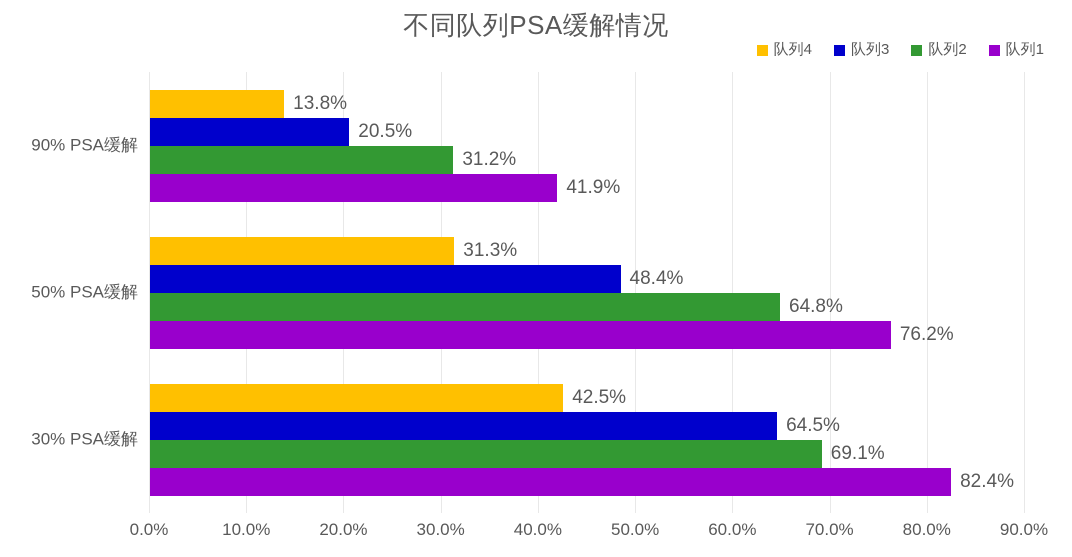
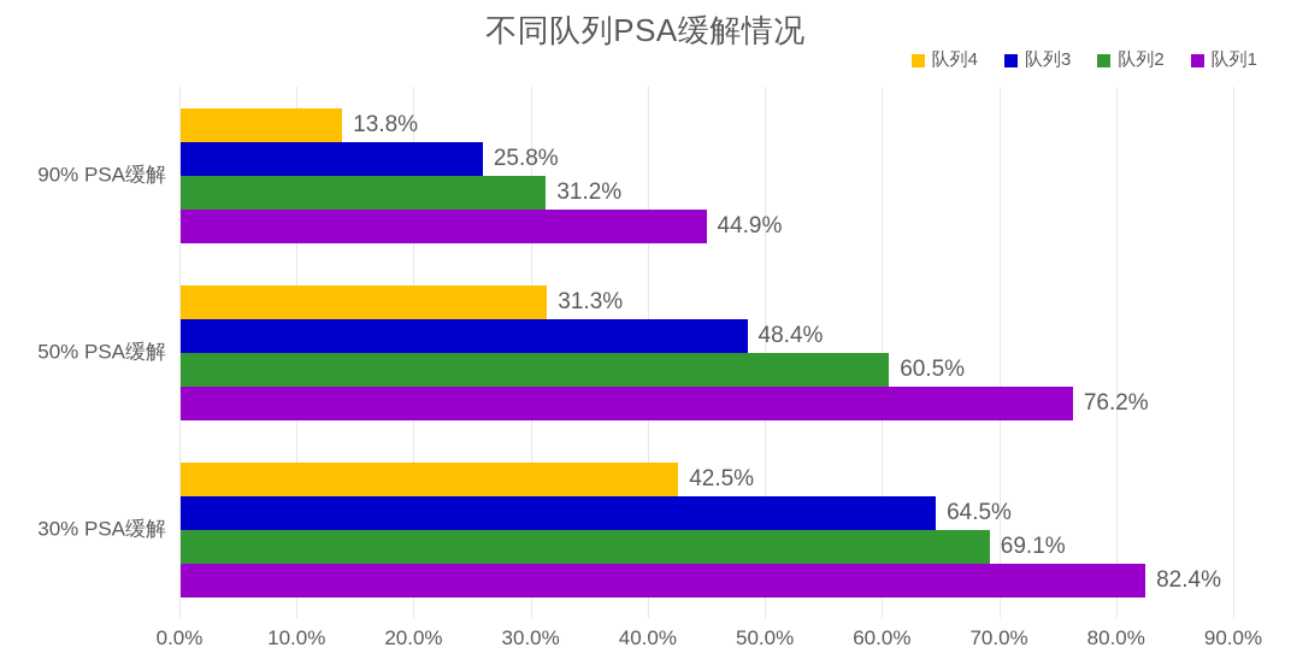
队列3/90% PSA缓解: 20.5% -> 25.8%
队列1/90% PSA缓解: 41.9% -> 44.9%
队列2/50% PSA缓解: 64.8% -> 60.5%
